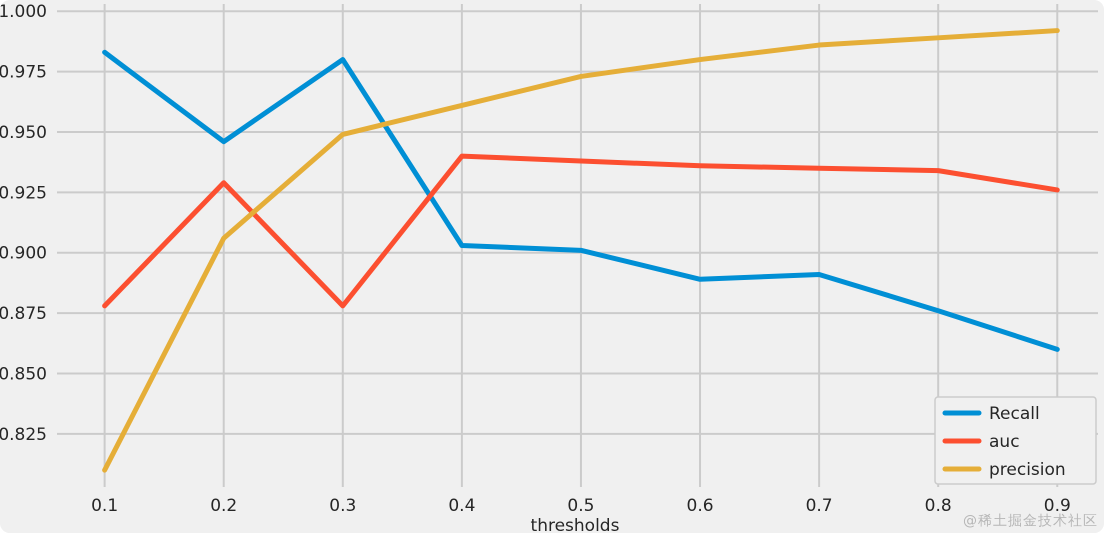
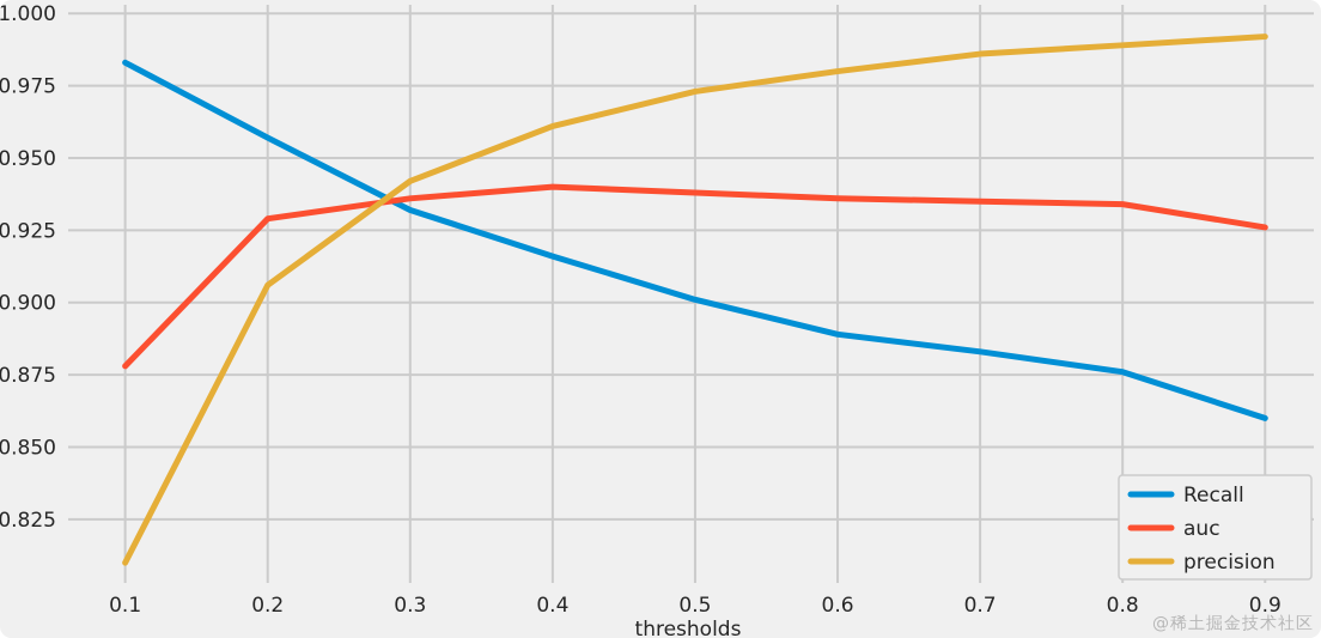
Recall/0.2: 0.946 -> 0.957
Recall/0.3: 0.980 -> 0.932
auc/0.3: 0.878 -> 0.936
precision/0.3: 0.949 -> 0.942
Recall/0.4: 0.903 -> 0.916
Recall/0.7: 0.891 -> 0.883
